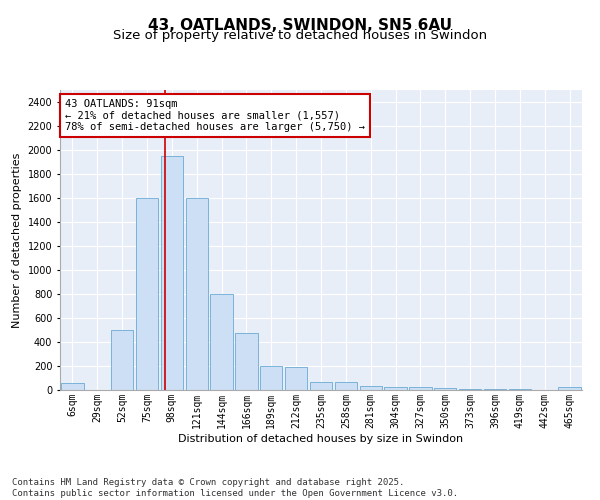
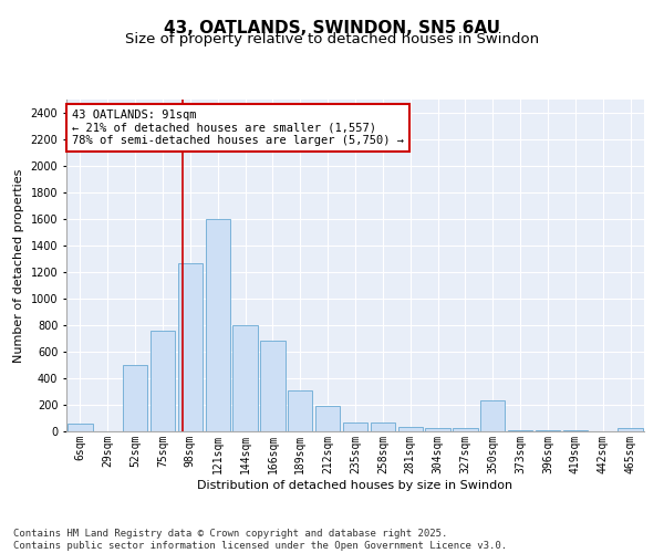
75sqm: 1600 -> 760
98sqm: 1950 -> 1270
166sqm: 480 -> 680
189sqm: 200 -> 310
350sqm: 20 -> 230
